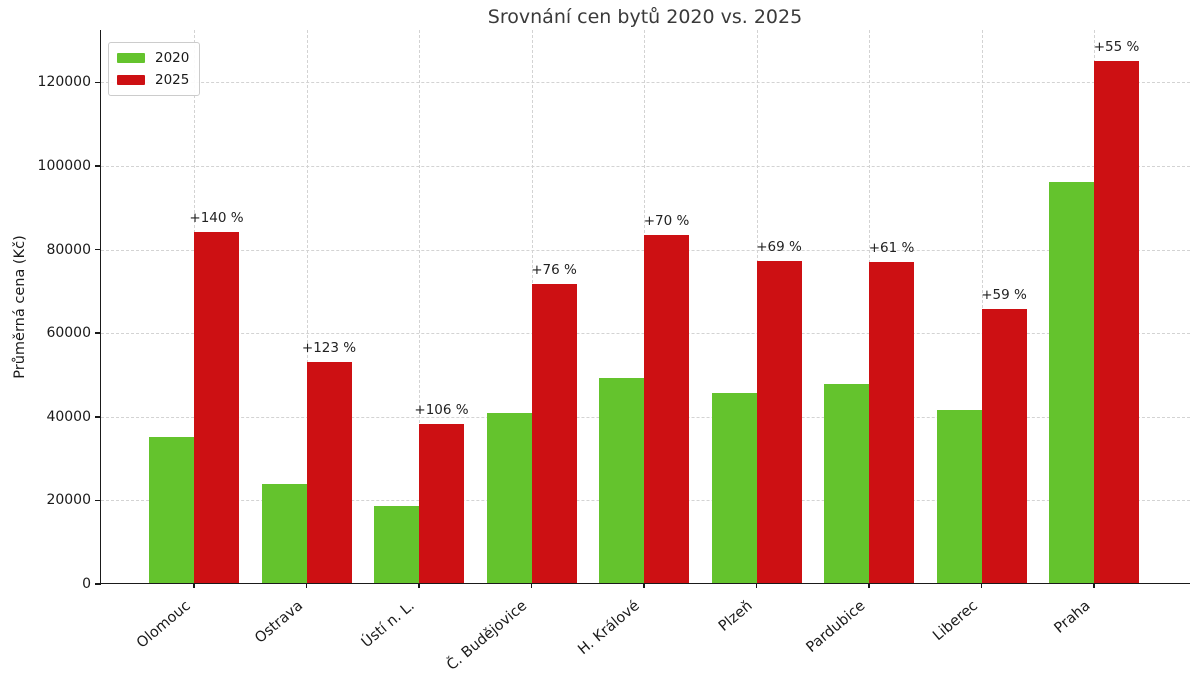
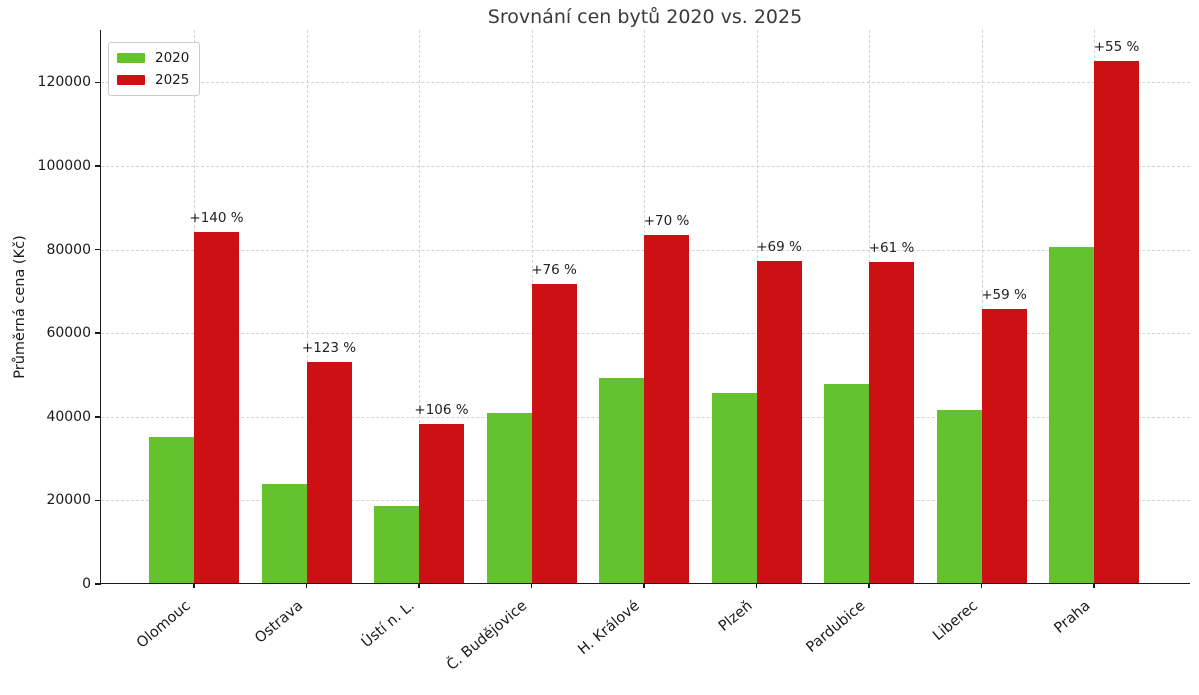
2020/Praha: 96000 -> 80000
